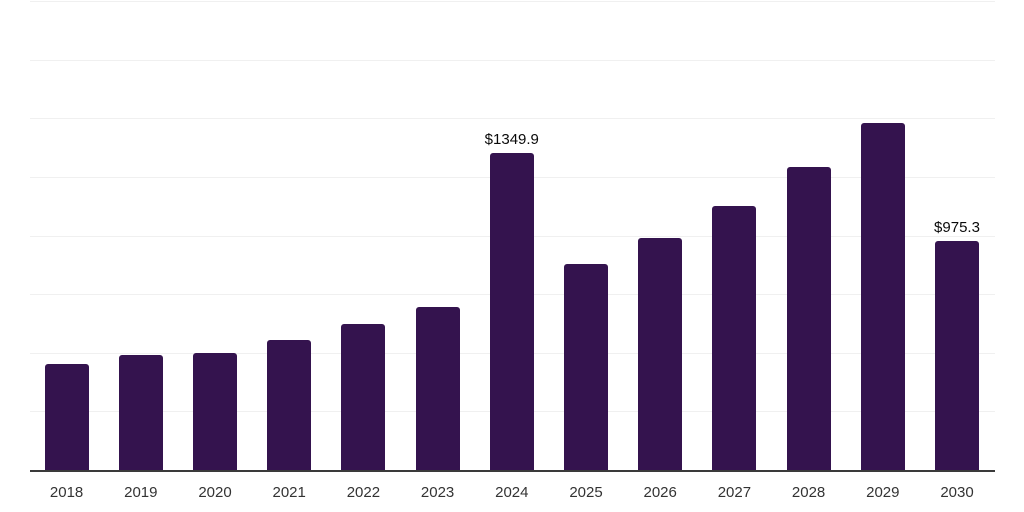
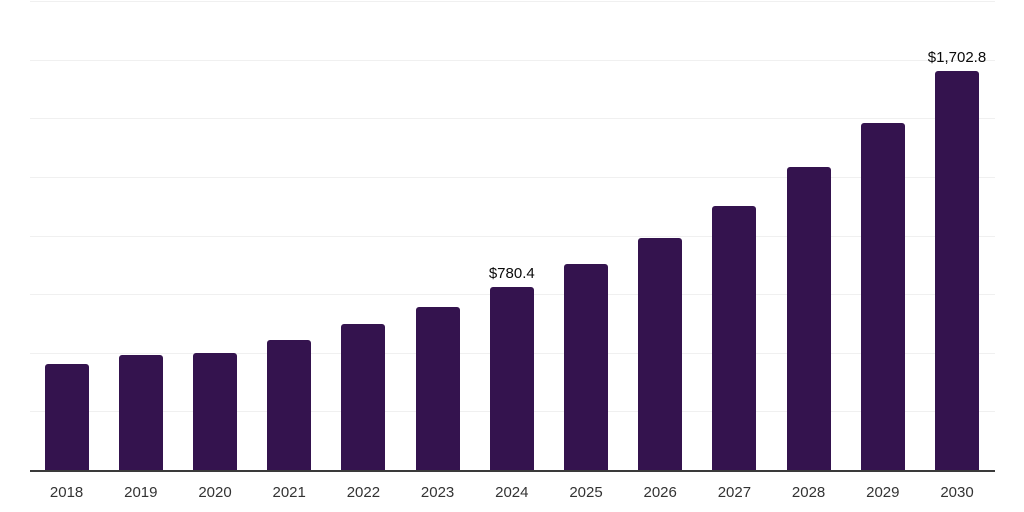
2024: $1349.9 -> $780.4
2030: $975.3 -> $1,702.8
